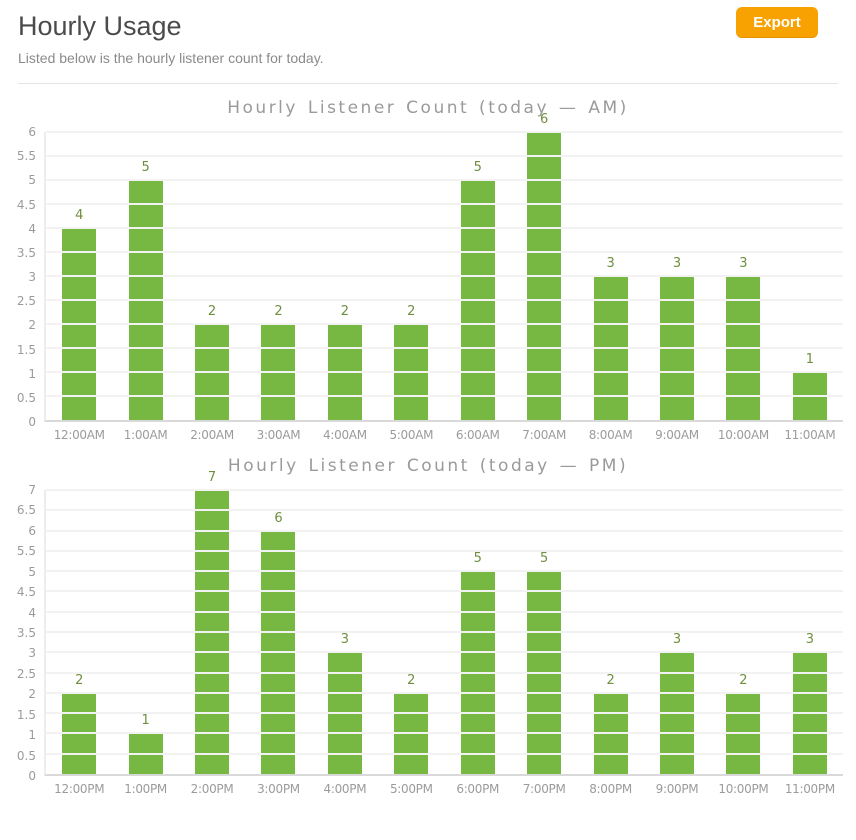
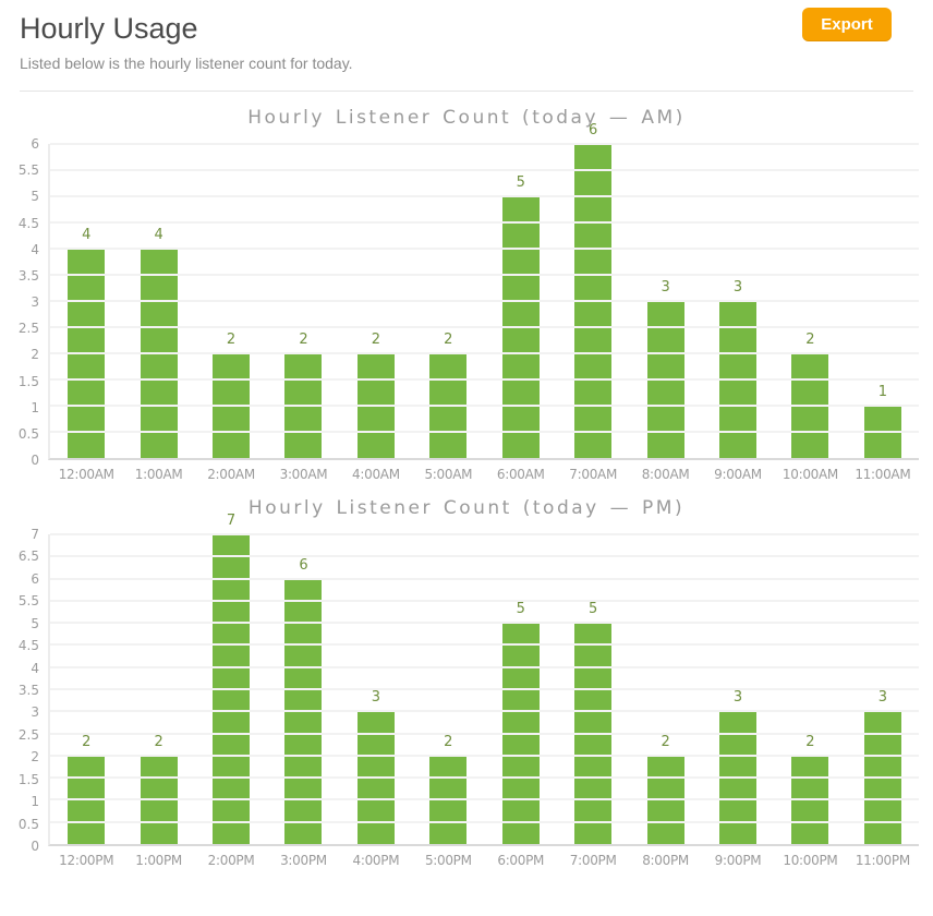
Hourly Listener Count (today — AM)/1:00AM: 5 -> 4
Hourly Listener Count (today — AM)/10:00AM: 3 -> 2
Hourly Listener Count (today — PM)/1:00PM: 1 -> 2
